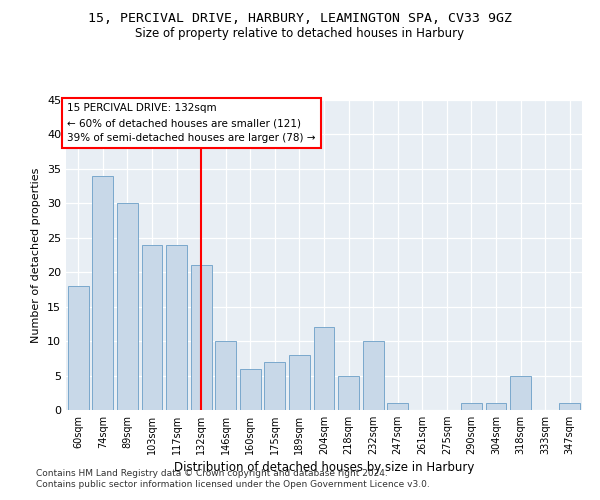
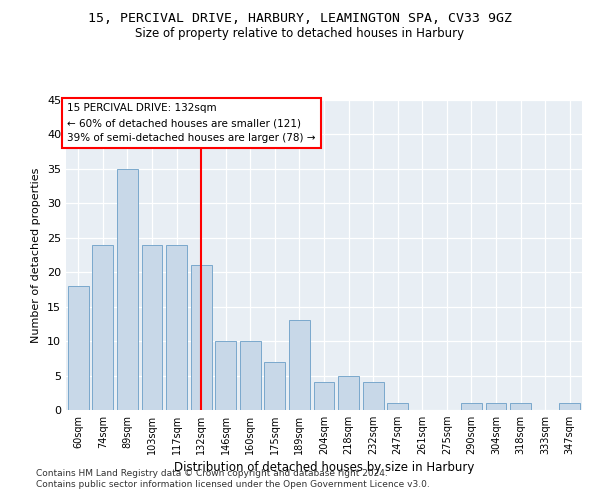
74sqm: 34 -> 24
89sqm: 30 -> 35
160sqm: 6 -> 10
189sqm: 8 -> 13
204sqm: 12 -> 4
232sqm: 10 -> 4
318sqm: 5 -> 1
